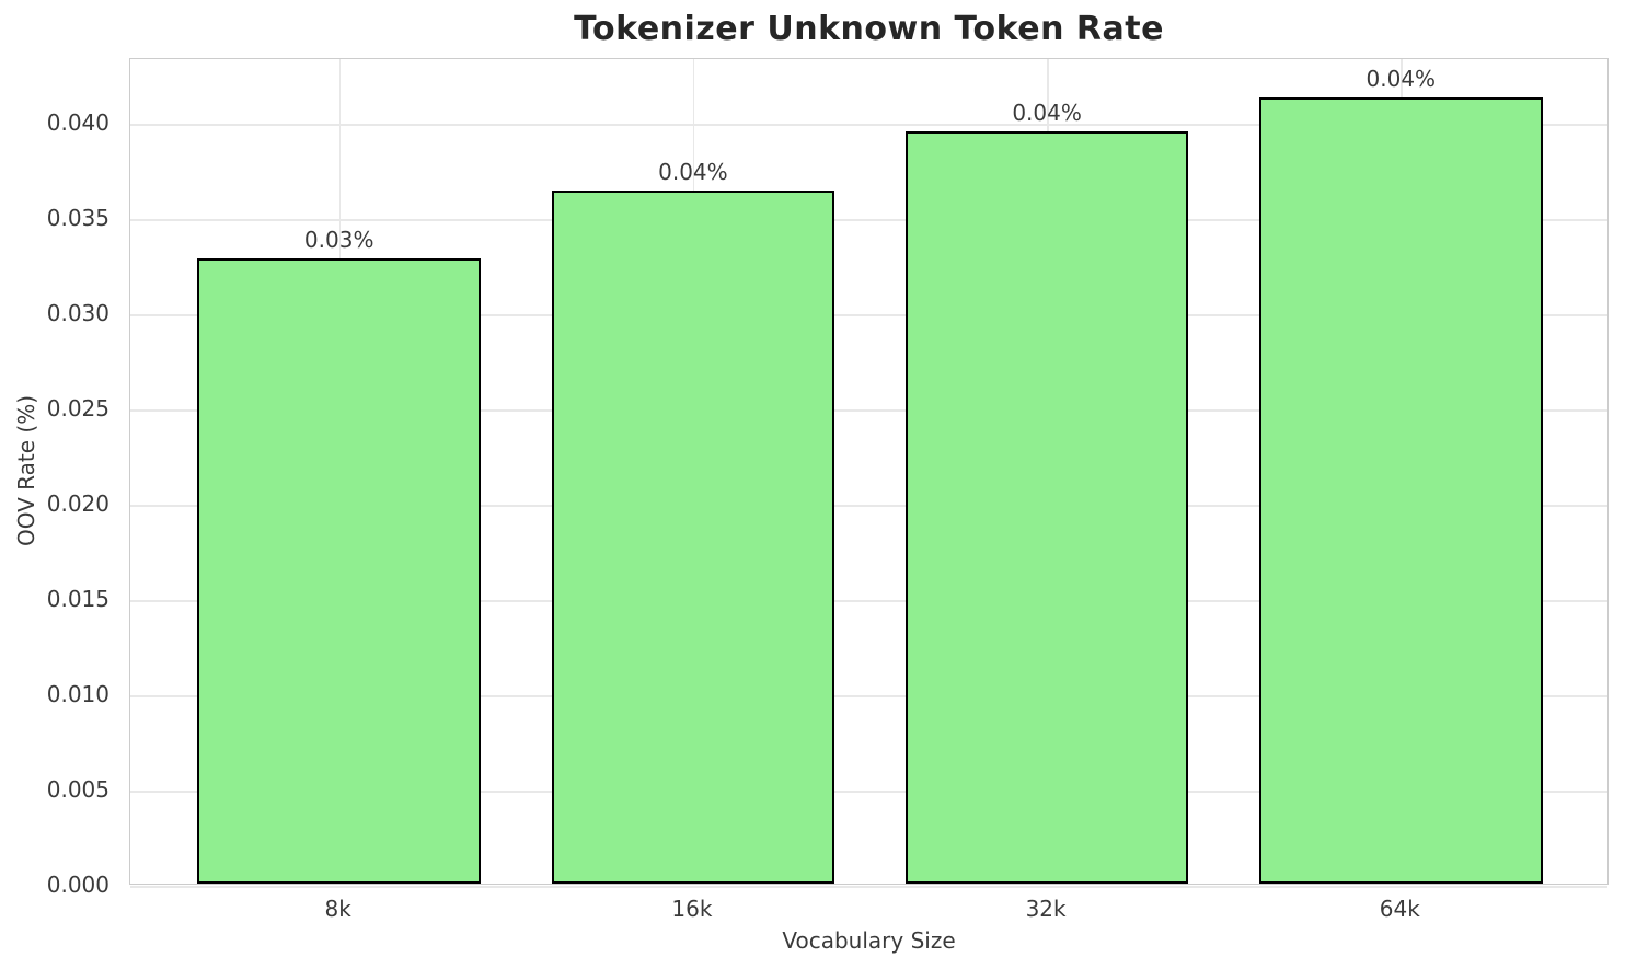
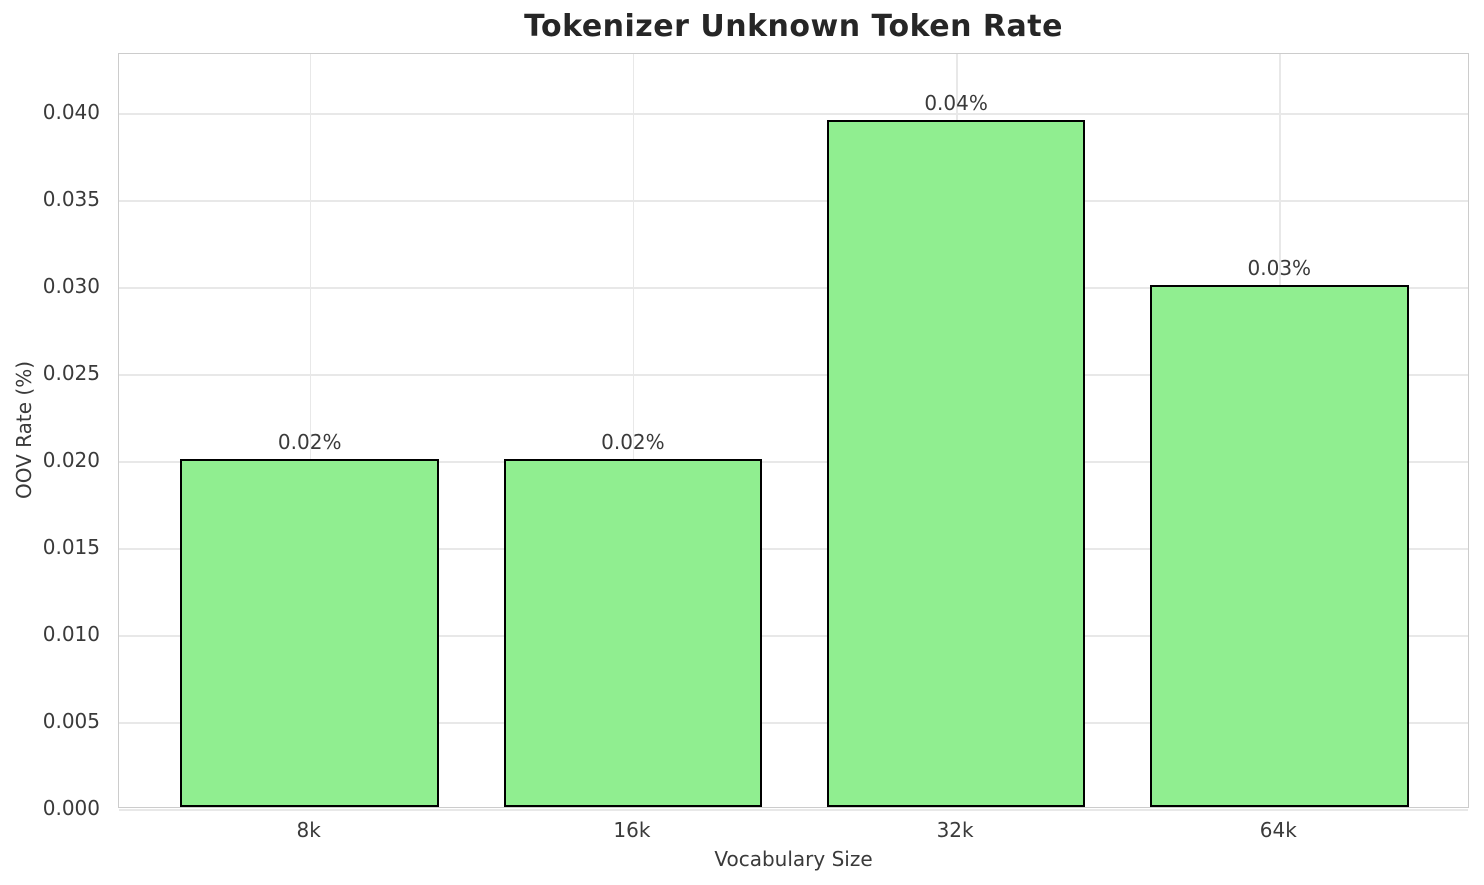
8k: 0.03% -> 0.02%
16k: 0.04% -> 0.02%
64k: 0.04% -> 0.03%
